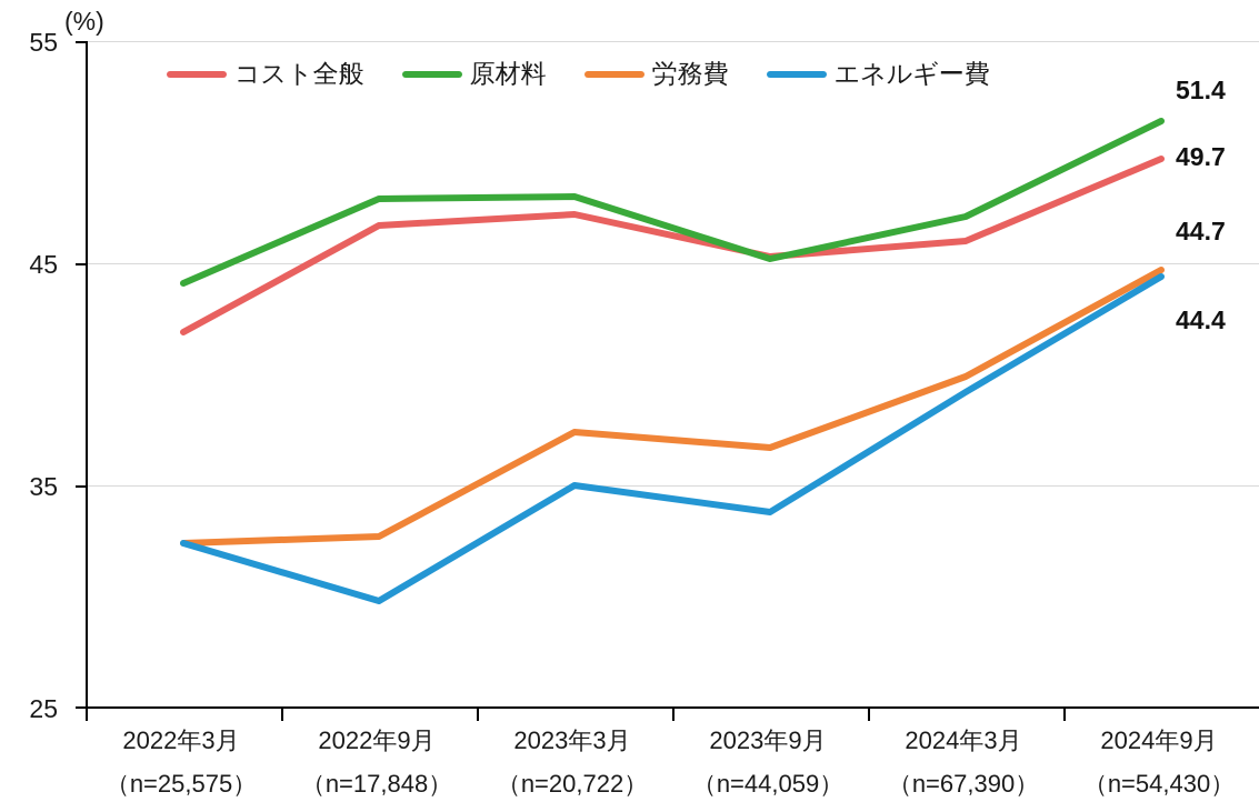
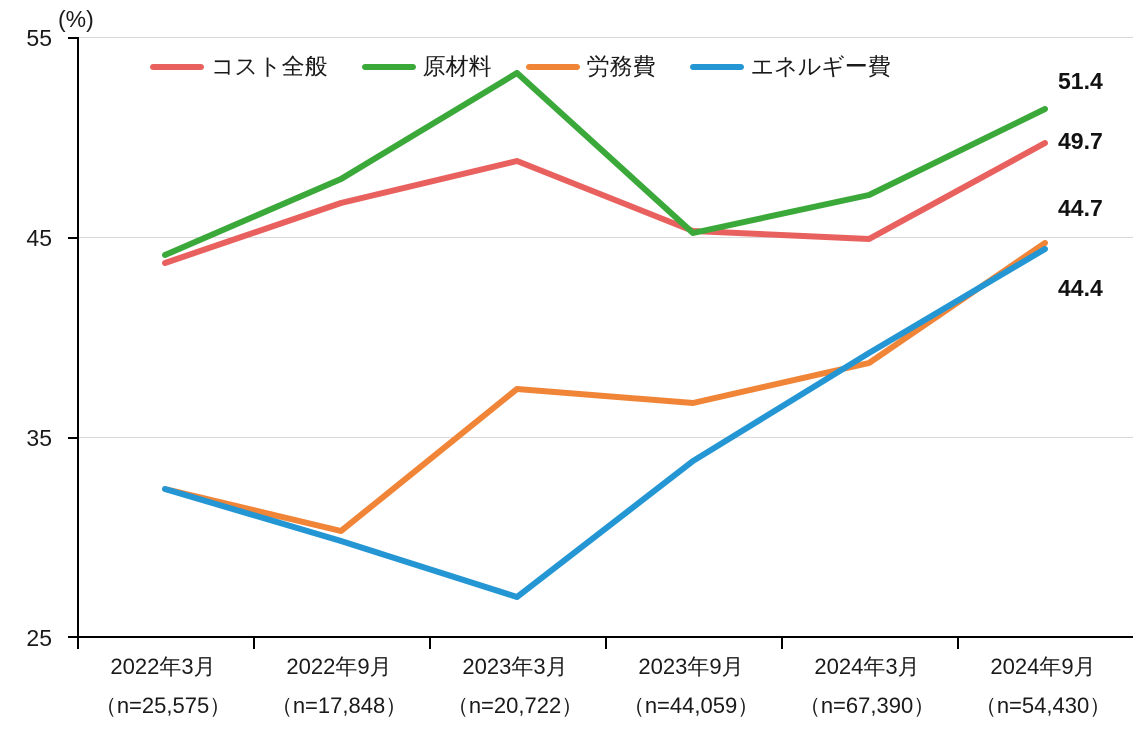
コスト全般/2022年3月: 41.9 -> 43.7
労務費/2022年9月: 32.7 -> 30.3
コスト全般/2023年3月: 47.2 -> 48.8
原材料/2023年3月: 48.0 -> 53.2
エネルギー費/2023年3月: 35.0 -> 27.0
コスト全般/2024年3月: 46.0 -> 44.9
労務費/2024年3月: 39.9 -> 38.7
